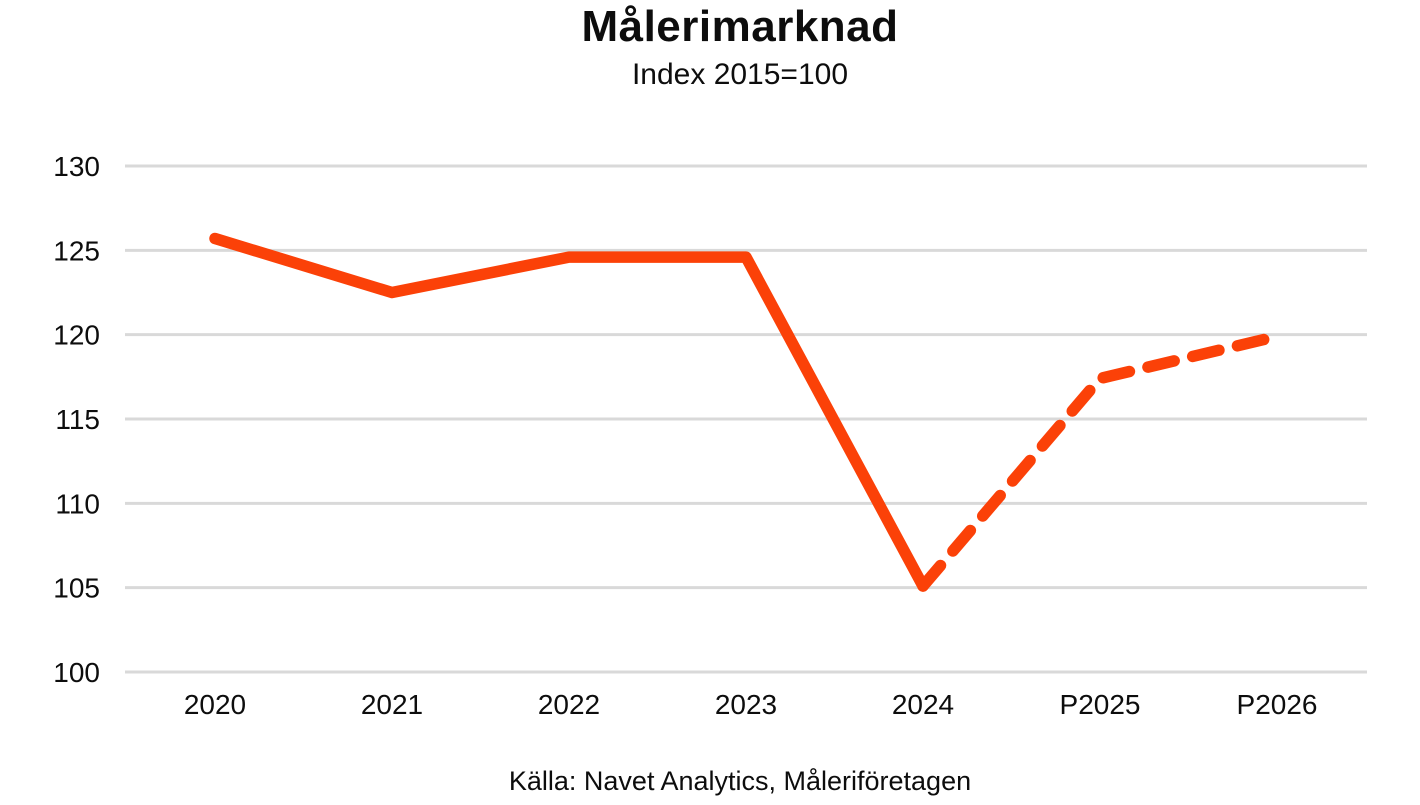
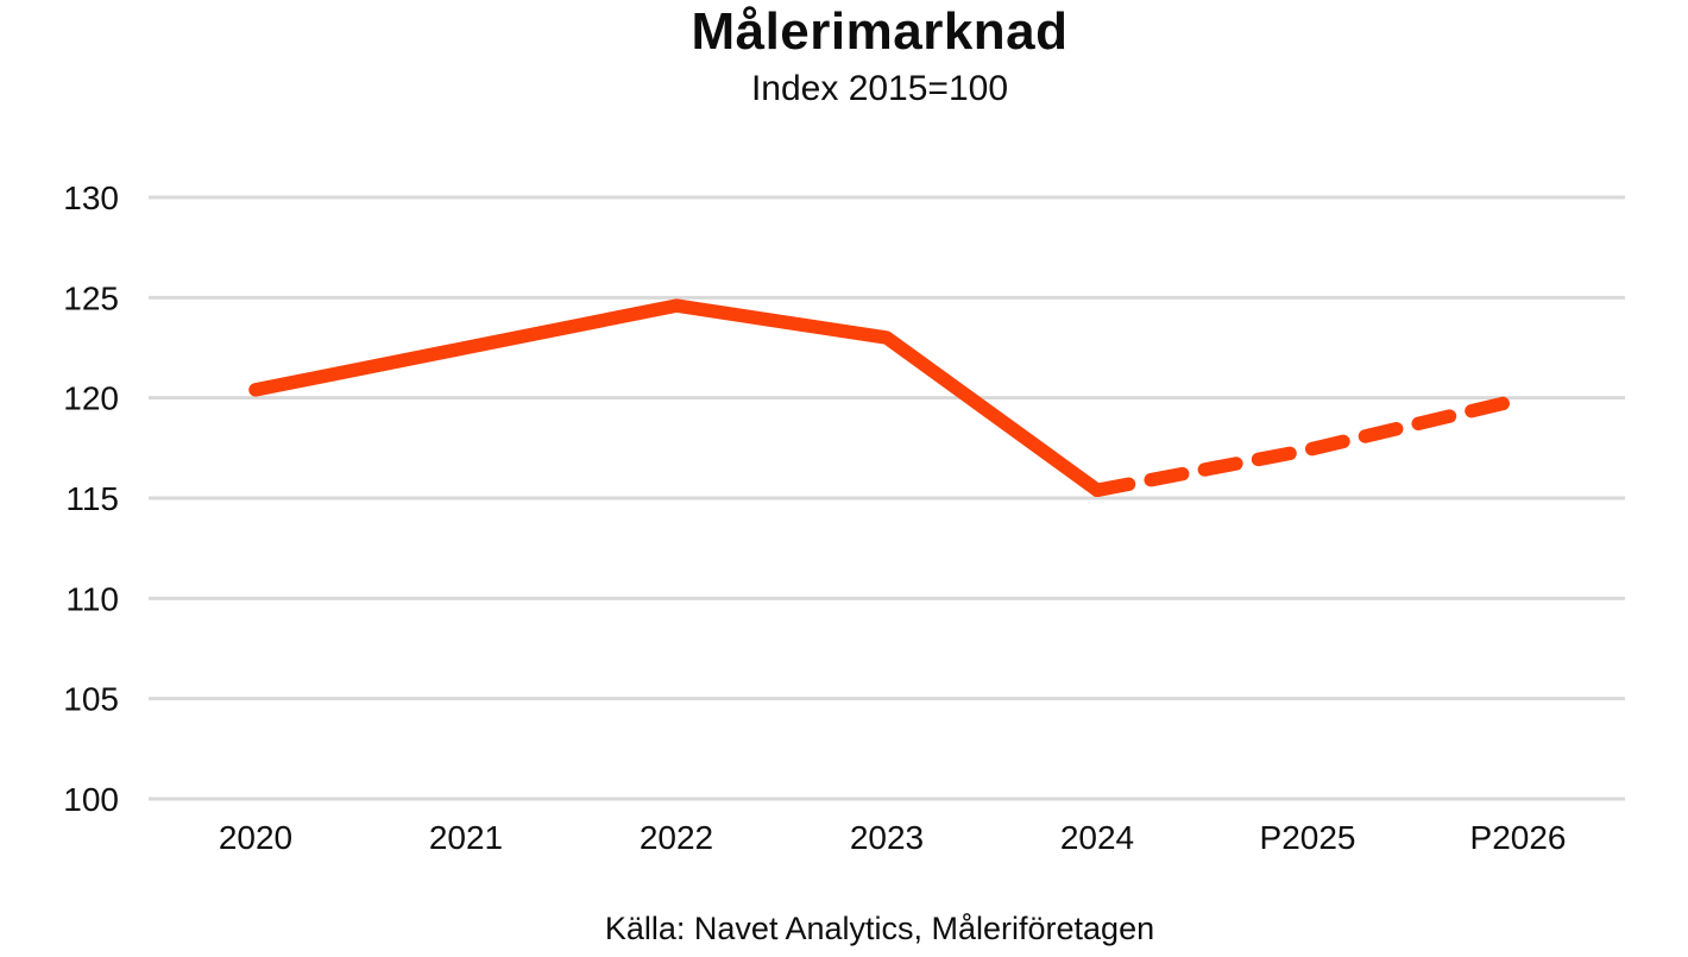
2020: 125.7 -> 120.4
2023: 124.6 -> 123.0
2024: 105.1 -> 115.4
